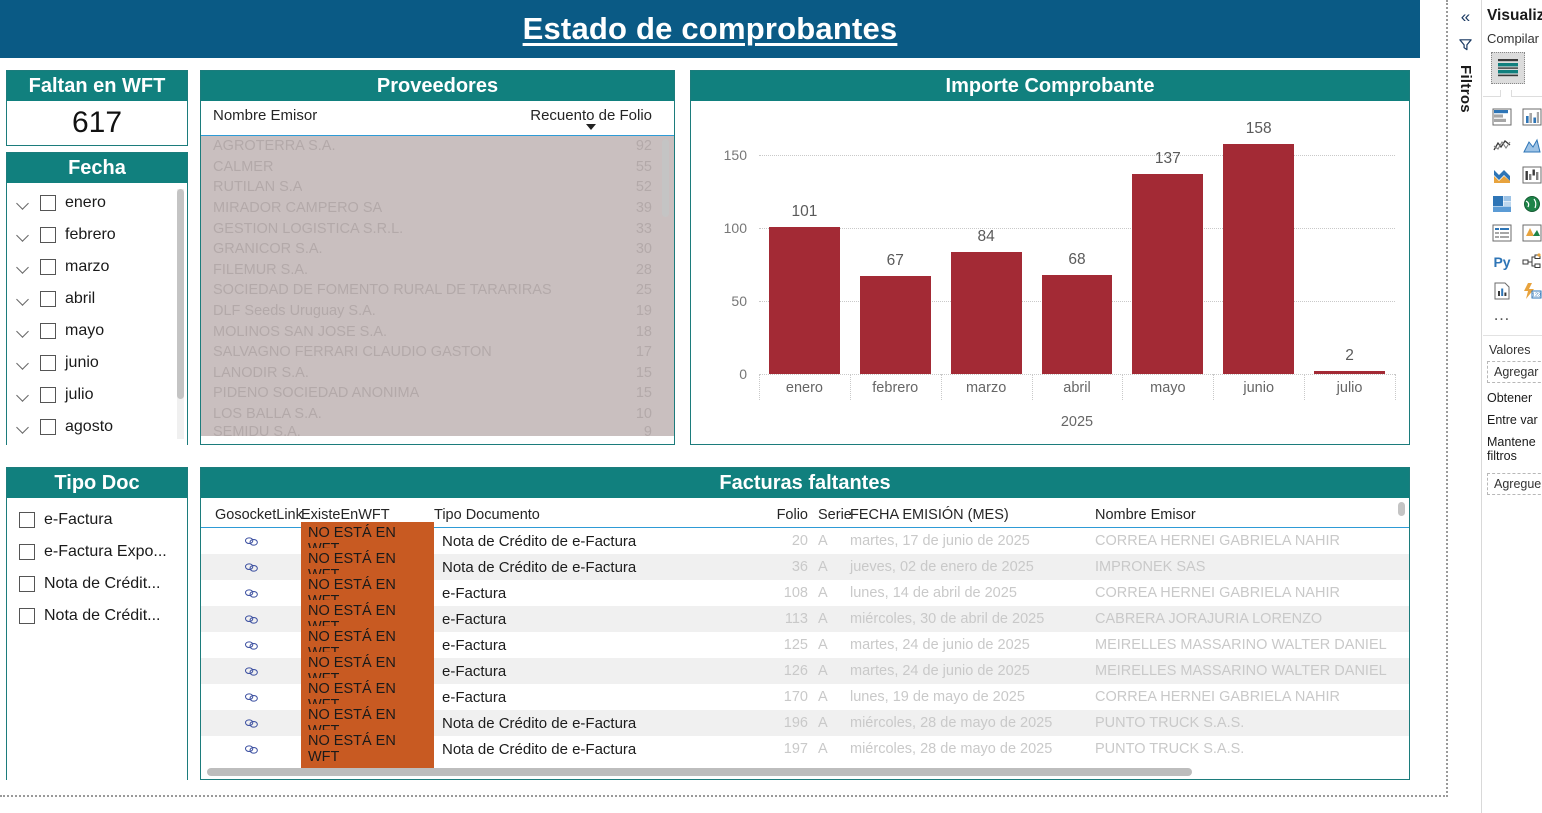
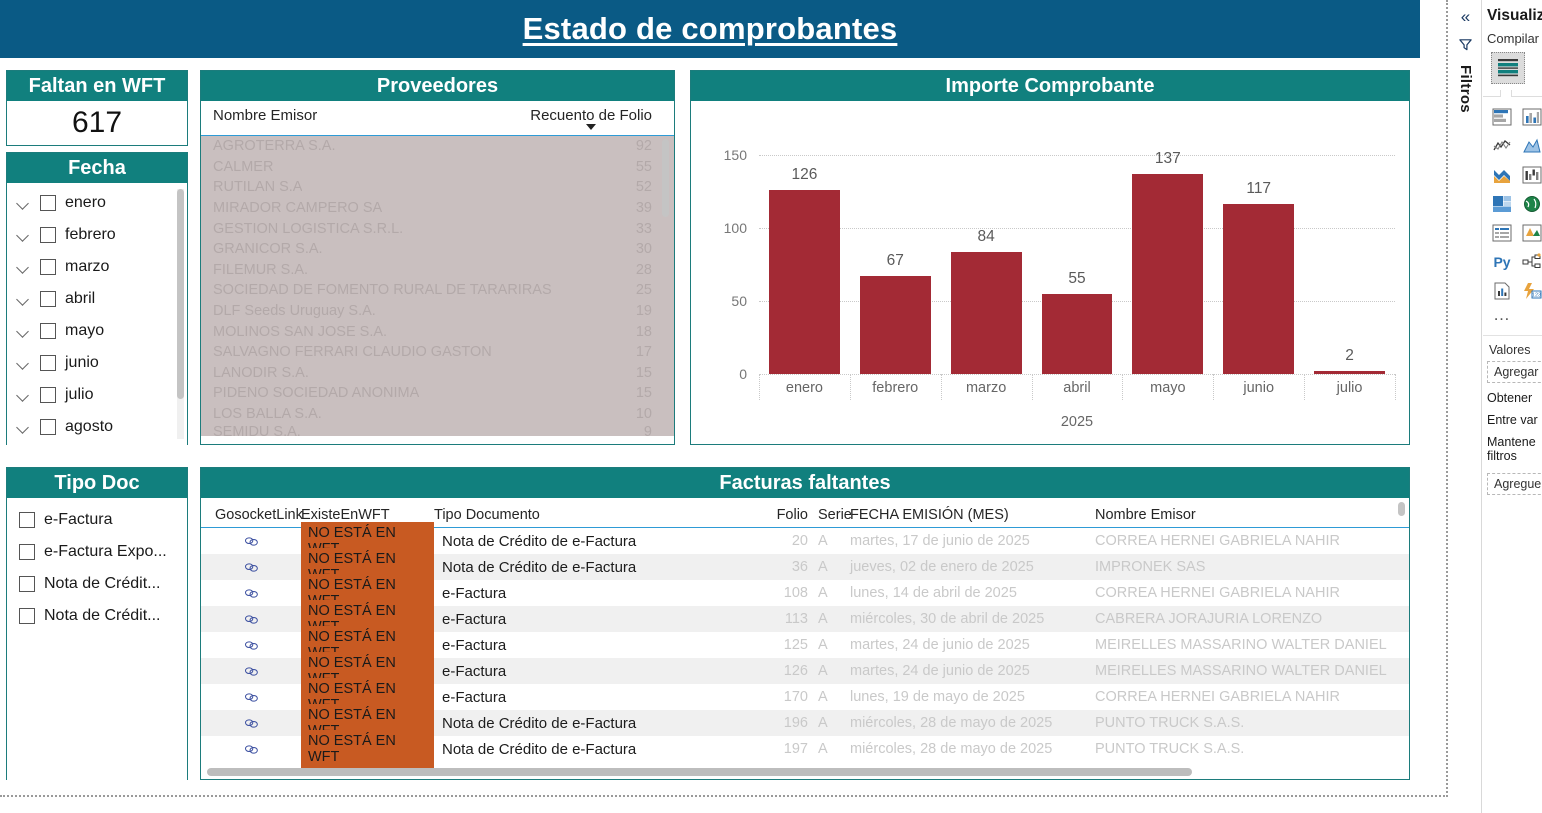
enero: 101 -> 126
abril: 68 -> 55
junio: 158 -> 117
